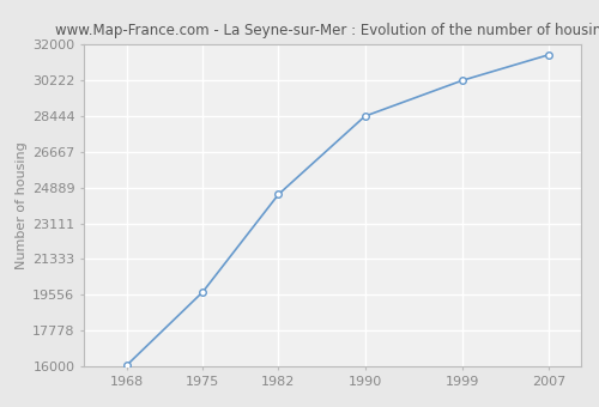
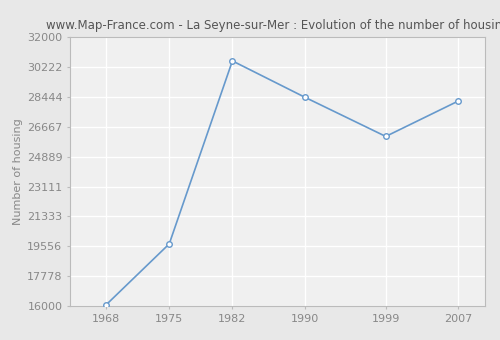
1982: 24600 -> 30600
1999: 30200 -> 26100
2007: 31500 -> 28200
